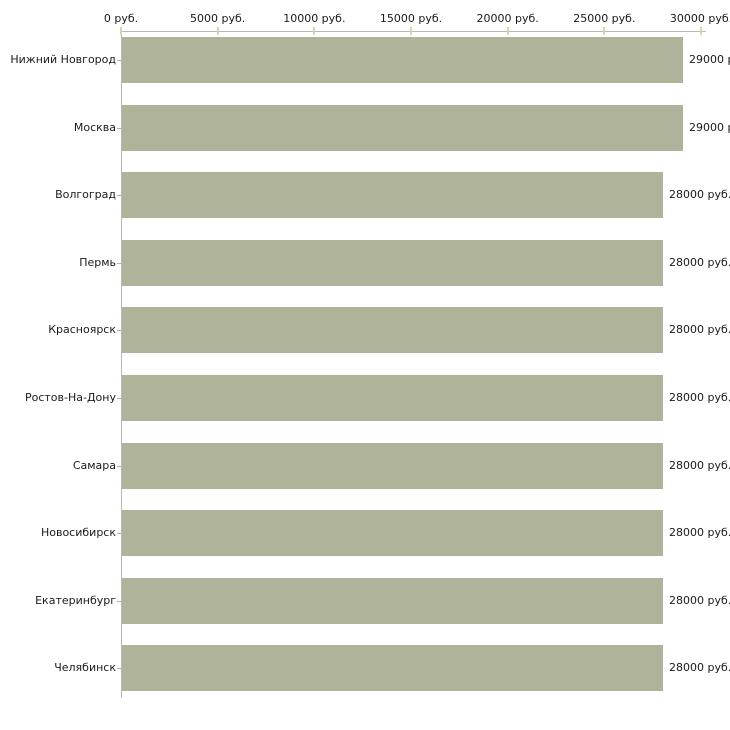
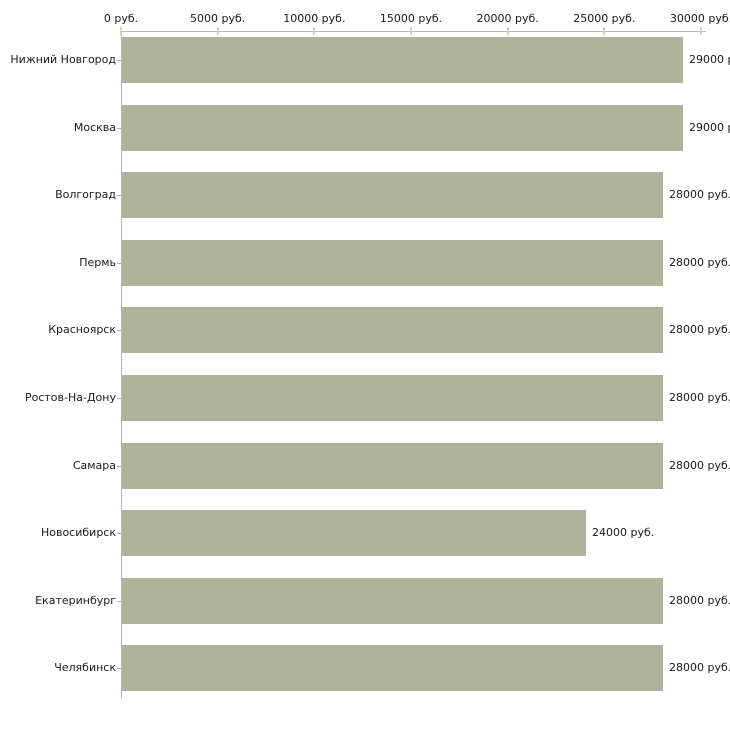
Новосибирск: 28000 -> 24000
